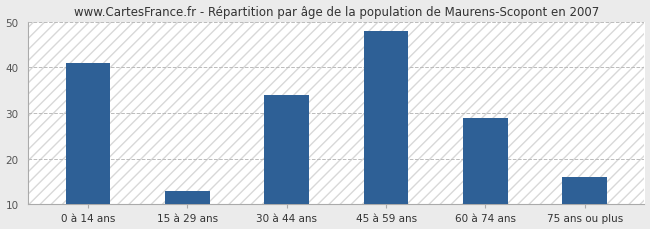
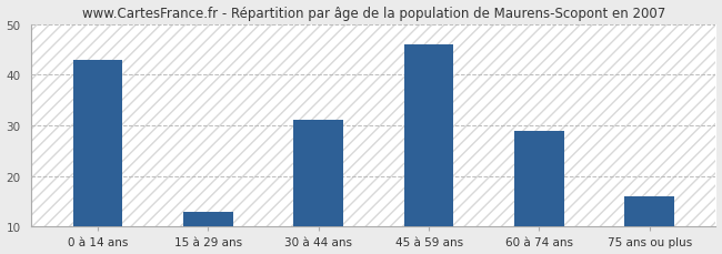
0 à 14 ans: 41 -> 43
30 à 44 ans: 34 -> 31
45 à 59 ans: 48 -> 46
